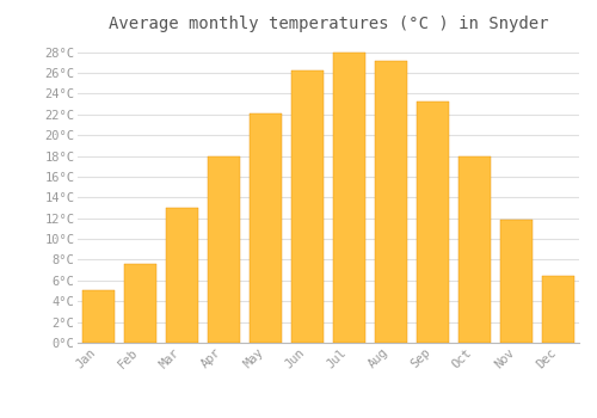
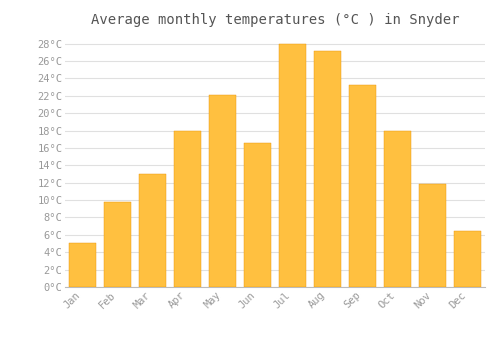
Feb: 7.6°C -> 9.8°C
Jun: 26.2°C -> 16.6°C
